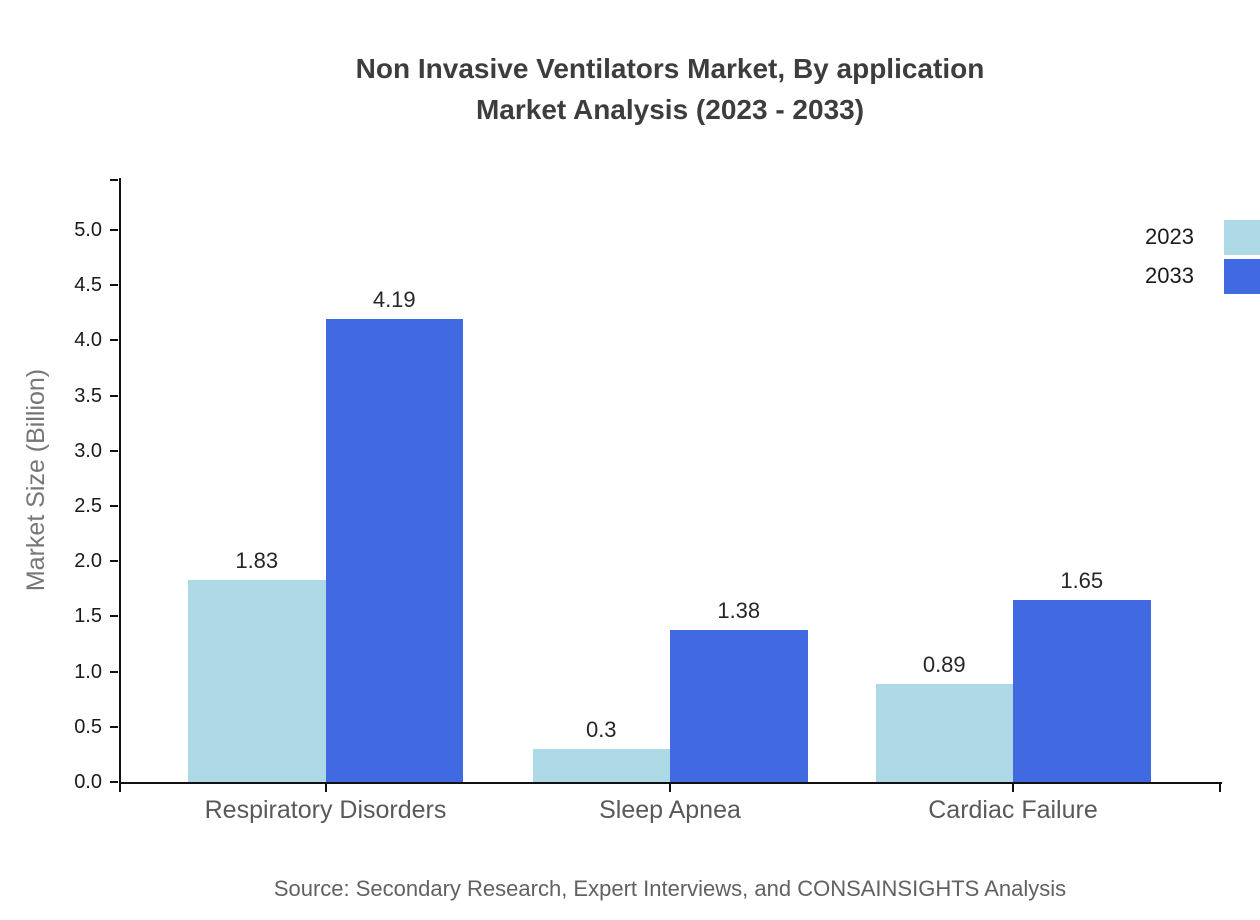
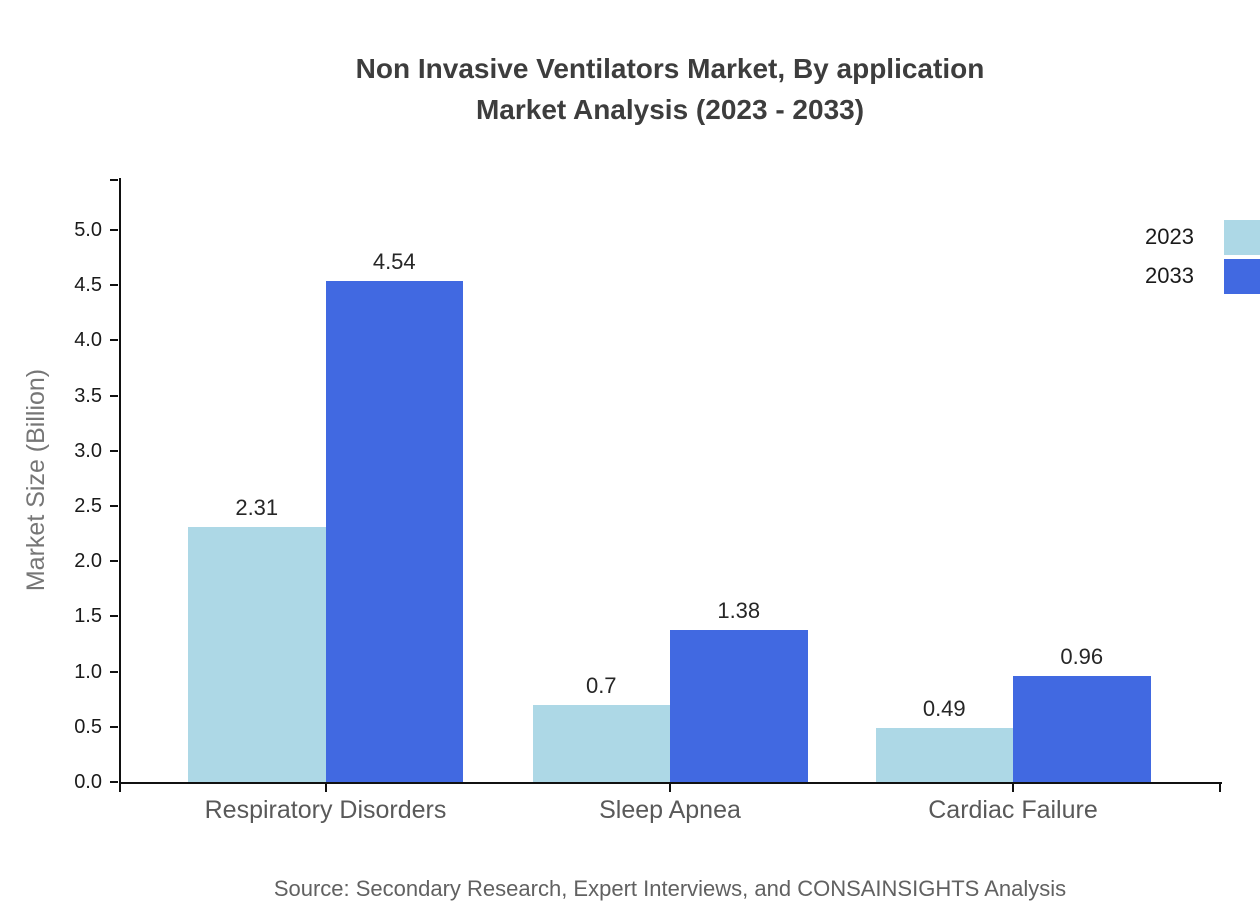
2023/Respiratory Disorders: 1.83 -> 2.31
2033/Respiratory Disorders: 4.19 -> 4.54
2023/Sleep Apnea: 0.3 -> 0.7
2023/Cardiac Failure: 0.89 -> 0.49
2033/Cardiac Failure: 1.65 -> 0.96
